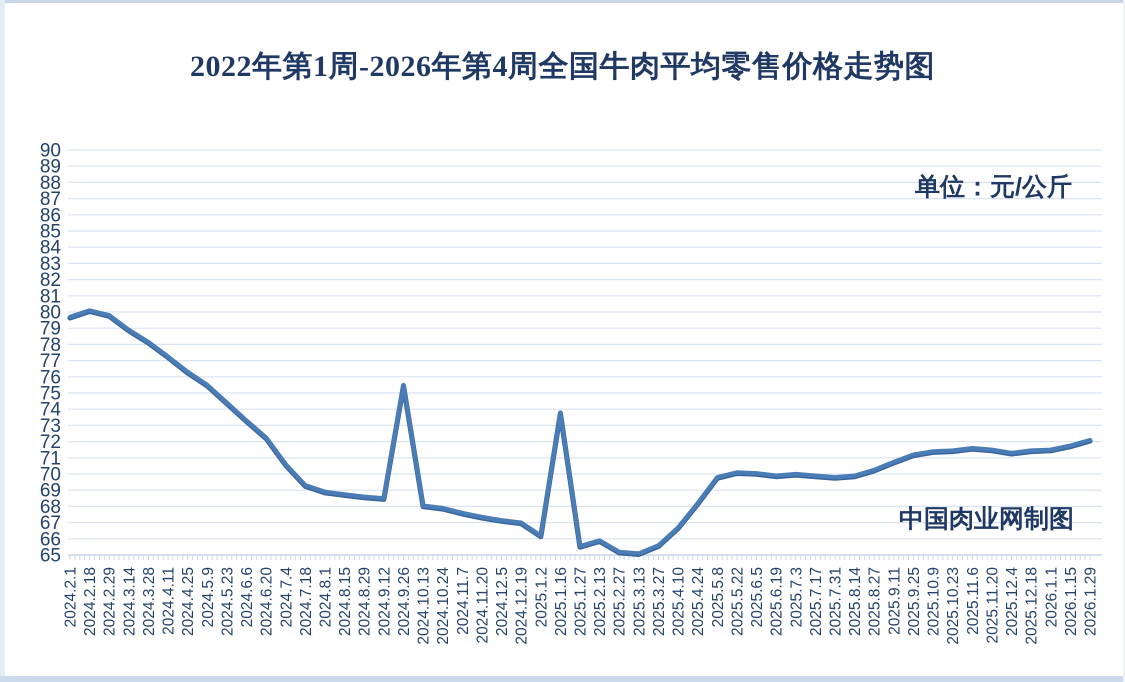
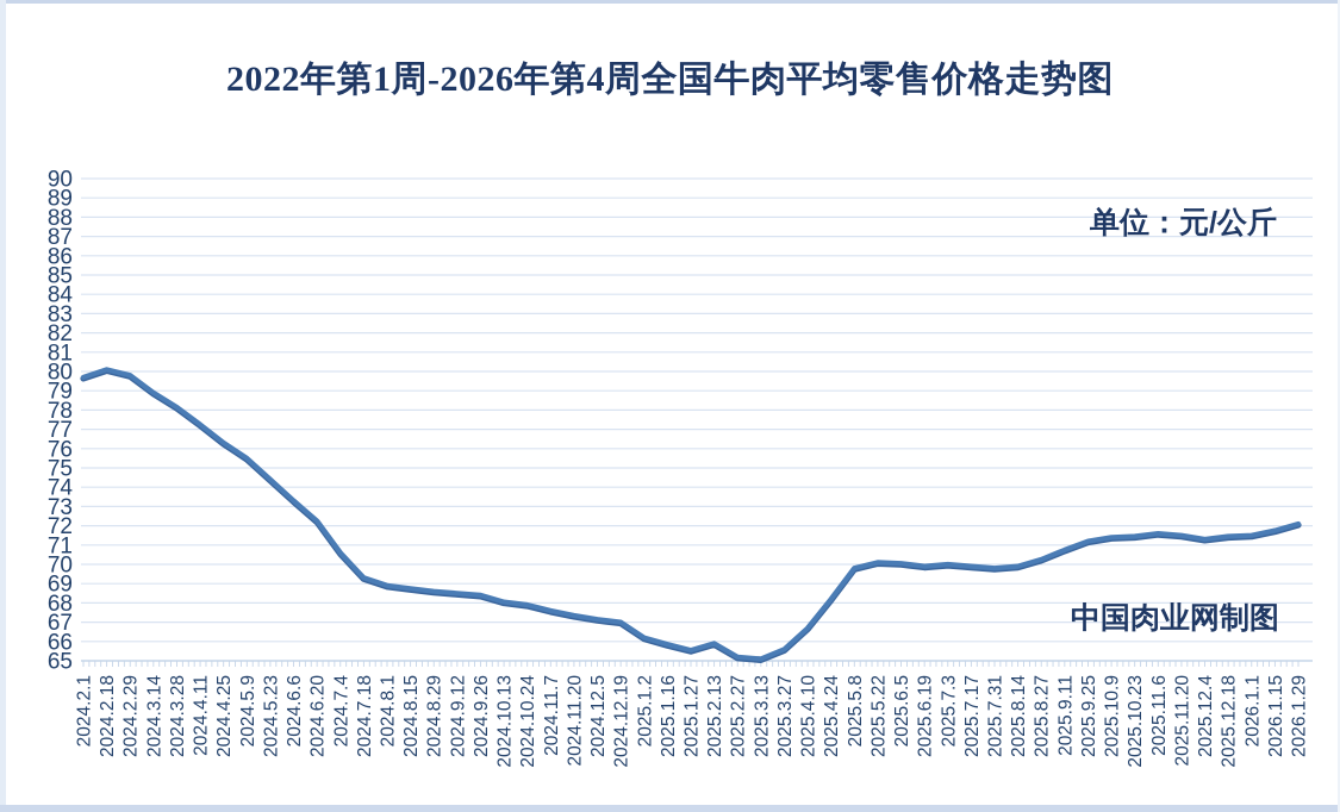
2024.9.26: 75.5 -> 68.4
2025.1.16: 73.8 -> 65.8
